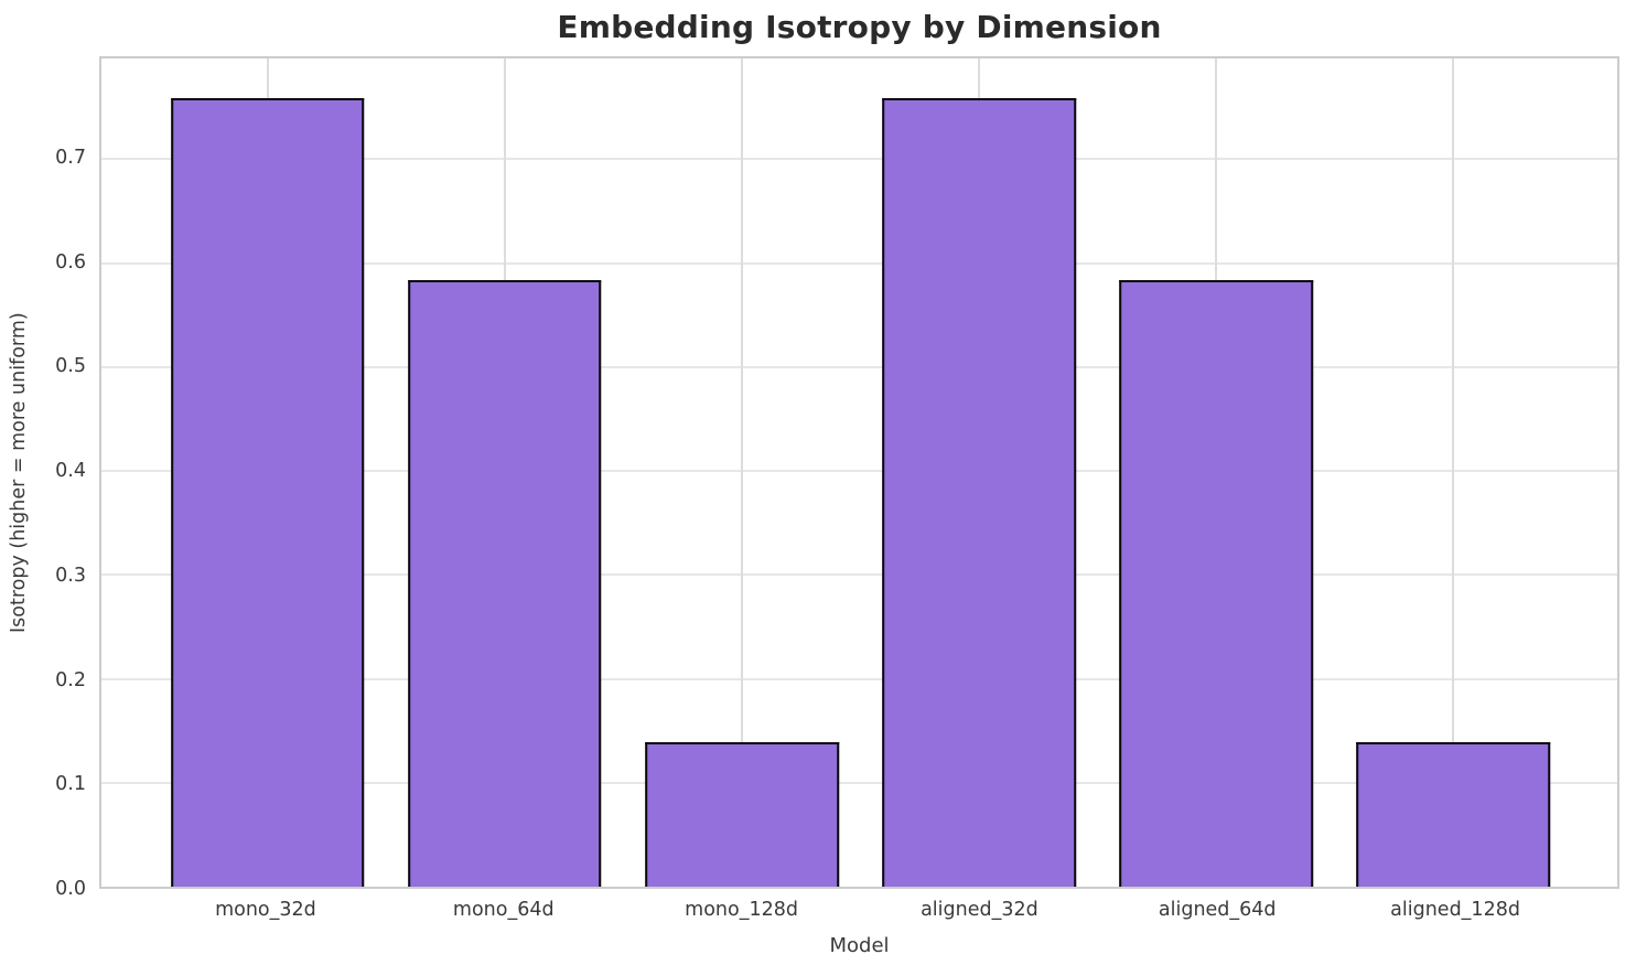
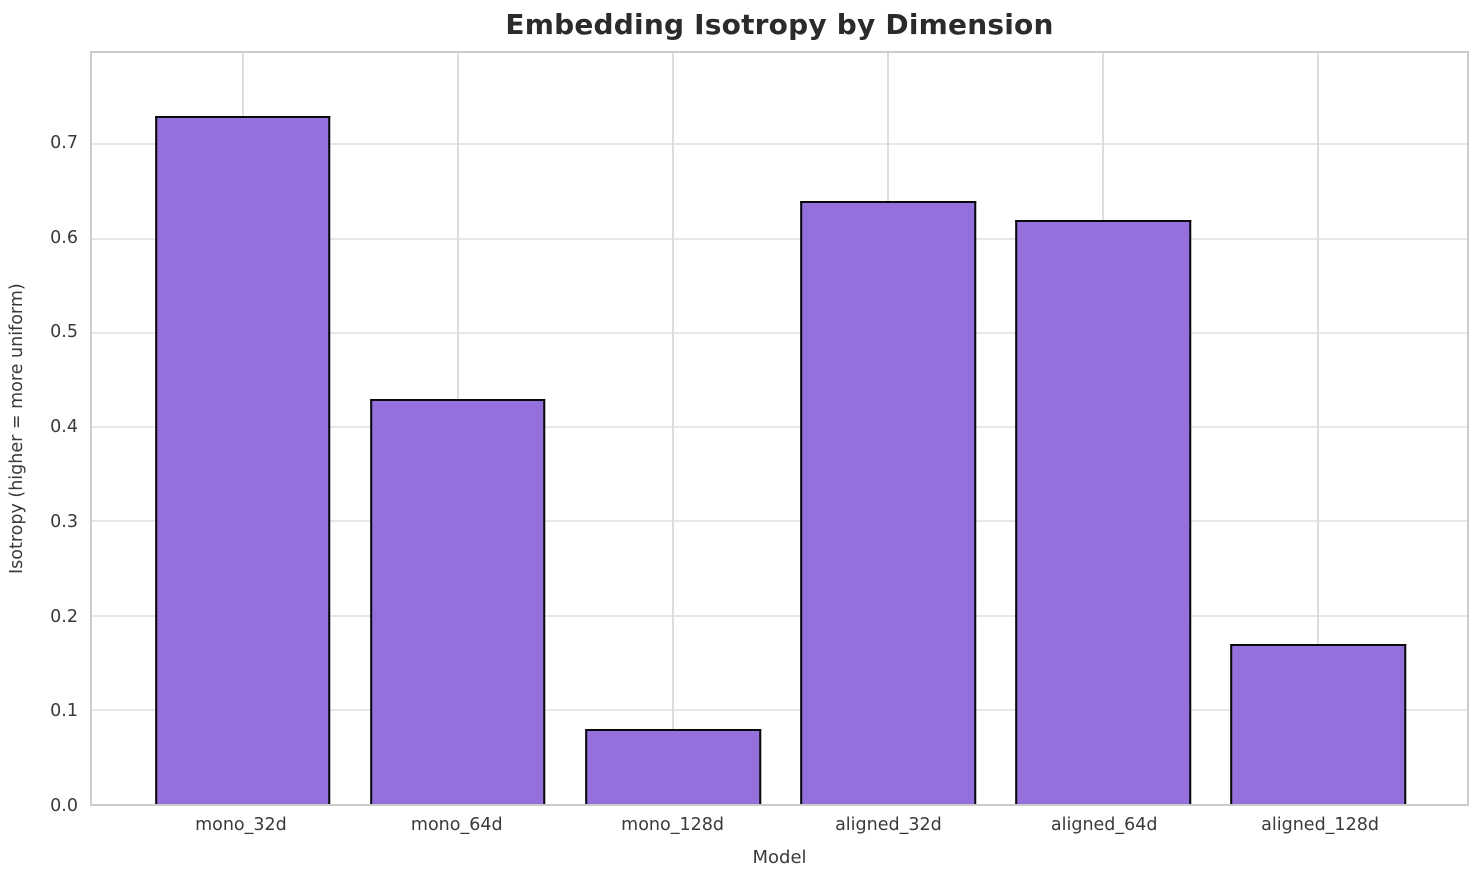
mono_32d: 0.76 -> 0.73
mono_64d: 0.58 -> 0.43
mono_128d: 0.14 -> 0.08
aligned_32d: 0.76 -> 0.64
aligned_64d: 0.58 -> 0.62
aligned_128d: 0.14 -> 0.17
